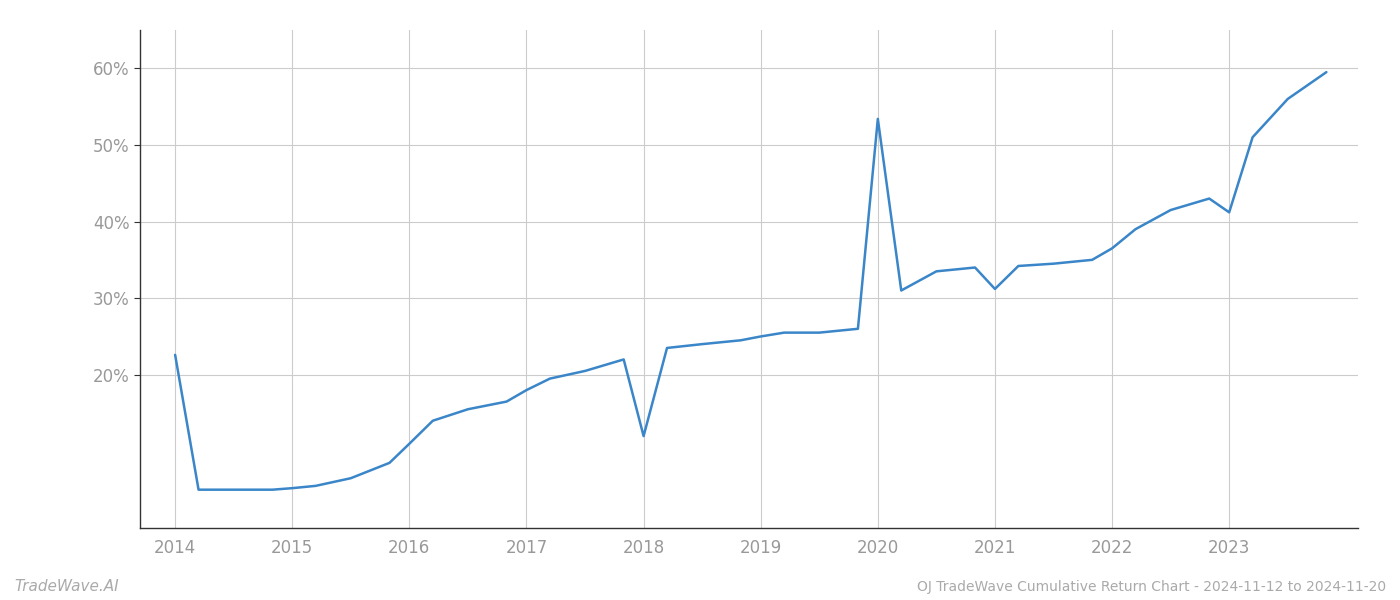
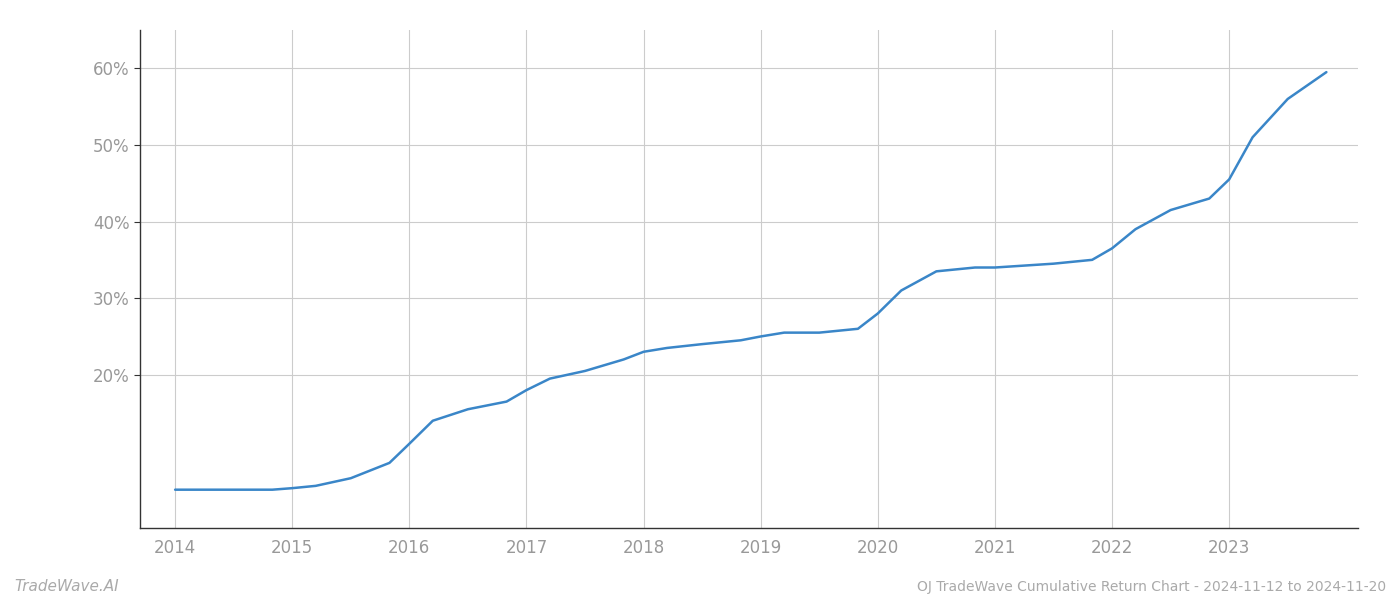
2014: 22.6% -> 5.0%
2018: 12.0% -> 23.0%
2020: 53.4% -> 28.0%
2021: 31.2% -> 34.0%
2023: 41.2% -> 45.5%
